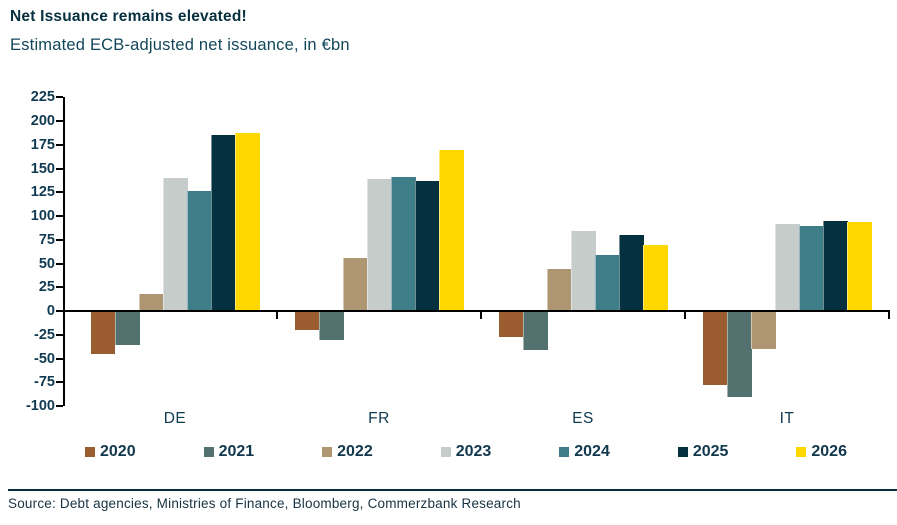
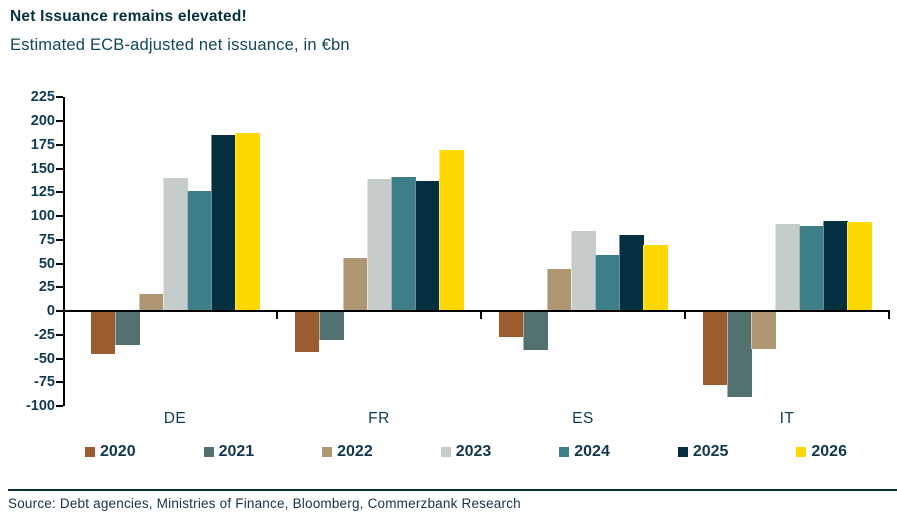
2020/FR: -20 -> -40
